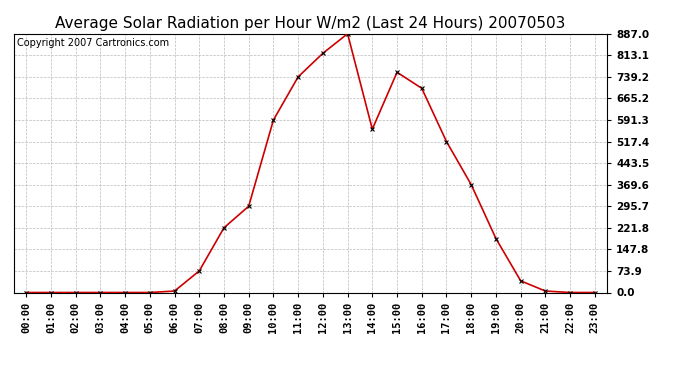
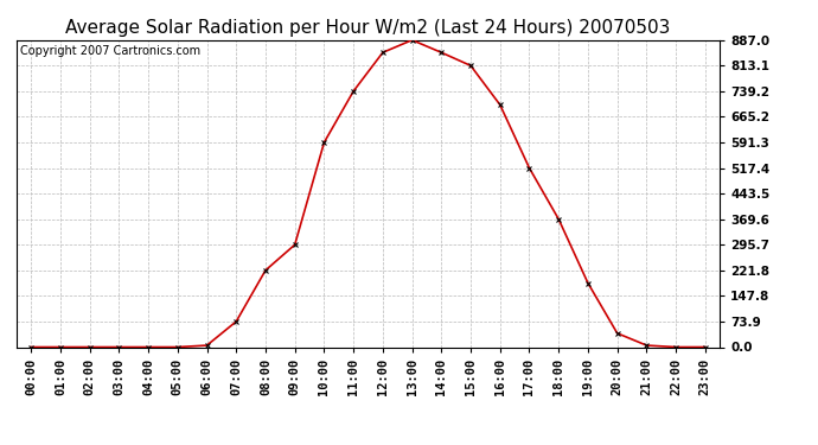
12:00: 820 -> 851
14:00: 560 -> 851
15:00: 755 -> 813
